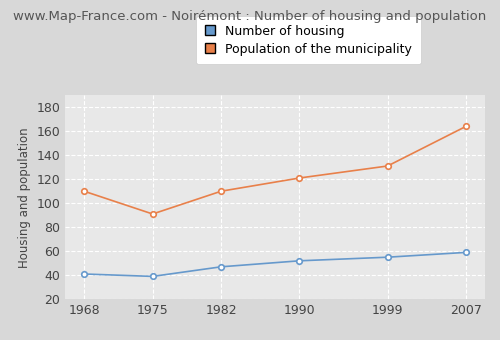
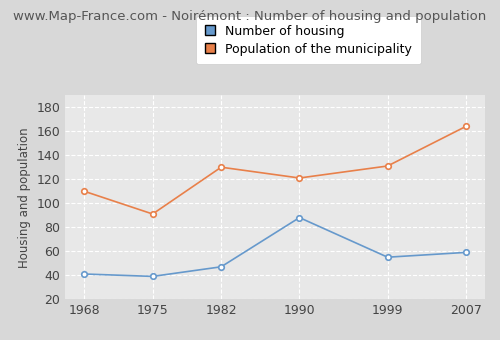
Population of the municipality/1982: 110 -> 130
Number of housing/1990: 52 -> 88
